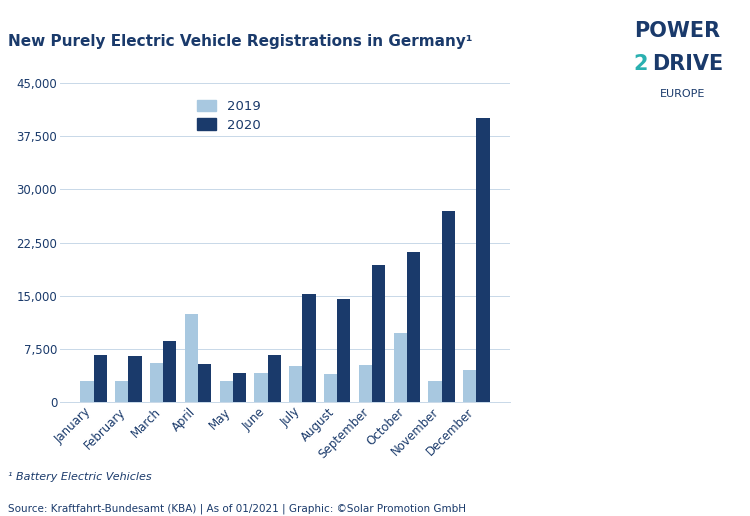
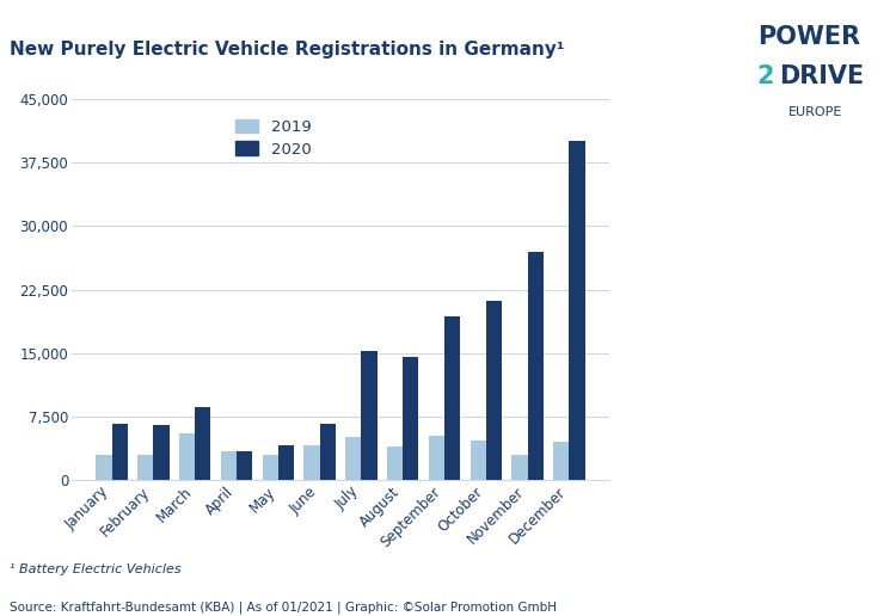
2019/April: 12,400 -> 3,500
2020/April: 5,400 -> 3,500
2019/October: 9,800 -> 4,700
